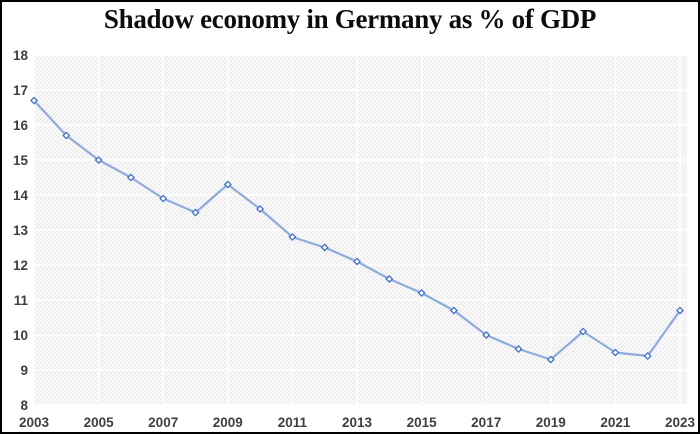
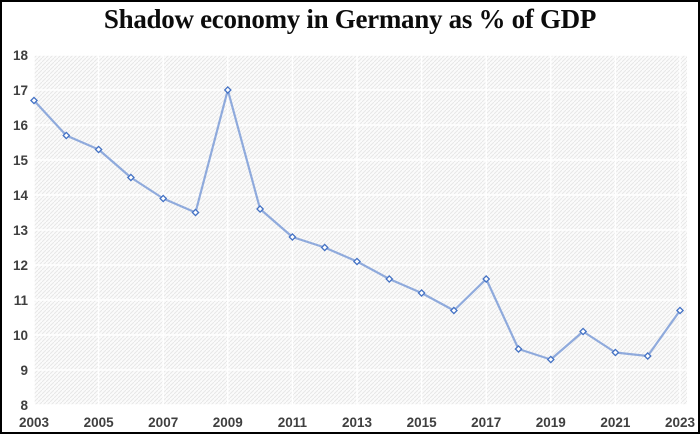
2005: 15.0 -> 15.3
2009: 14.3 -> 17.0
2017: 10.0 -> 11.6
